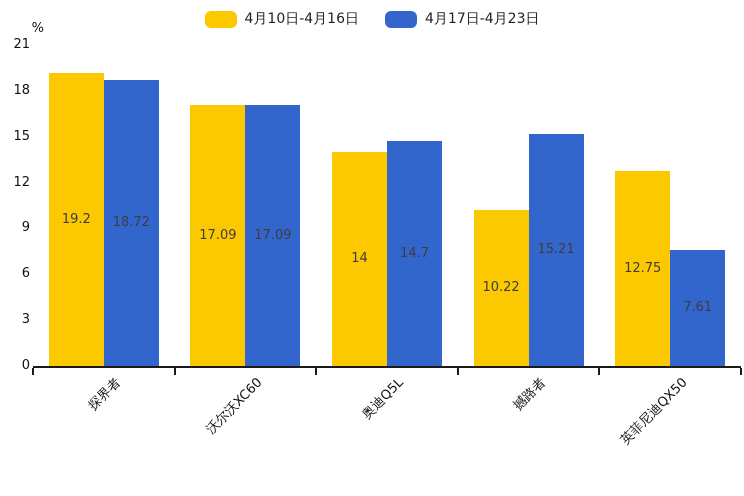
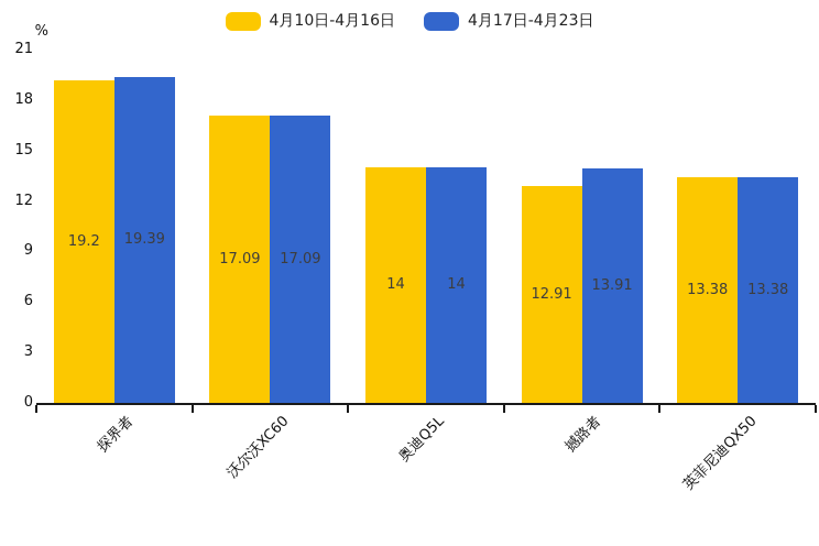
4月17日-4月23日/探界者: 18.72 -> 19.39
4月17日-4月23日/奥迪Q5L: 14.7 -> 14
4月10日-4月16日/撼路者: 10.22 -> 12.91
4月17日-4月23日/撼路者: 15.21 -> 13.91
4月10日-4月16日/英菲尼迪QX50: 12.75 -> 13.38
4月17日-4月23日/英菲尼迪QX50: 7.61 -> 13.38
